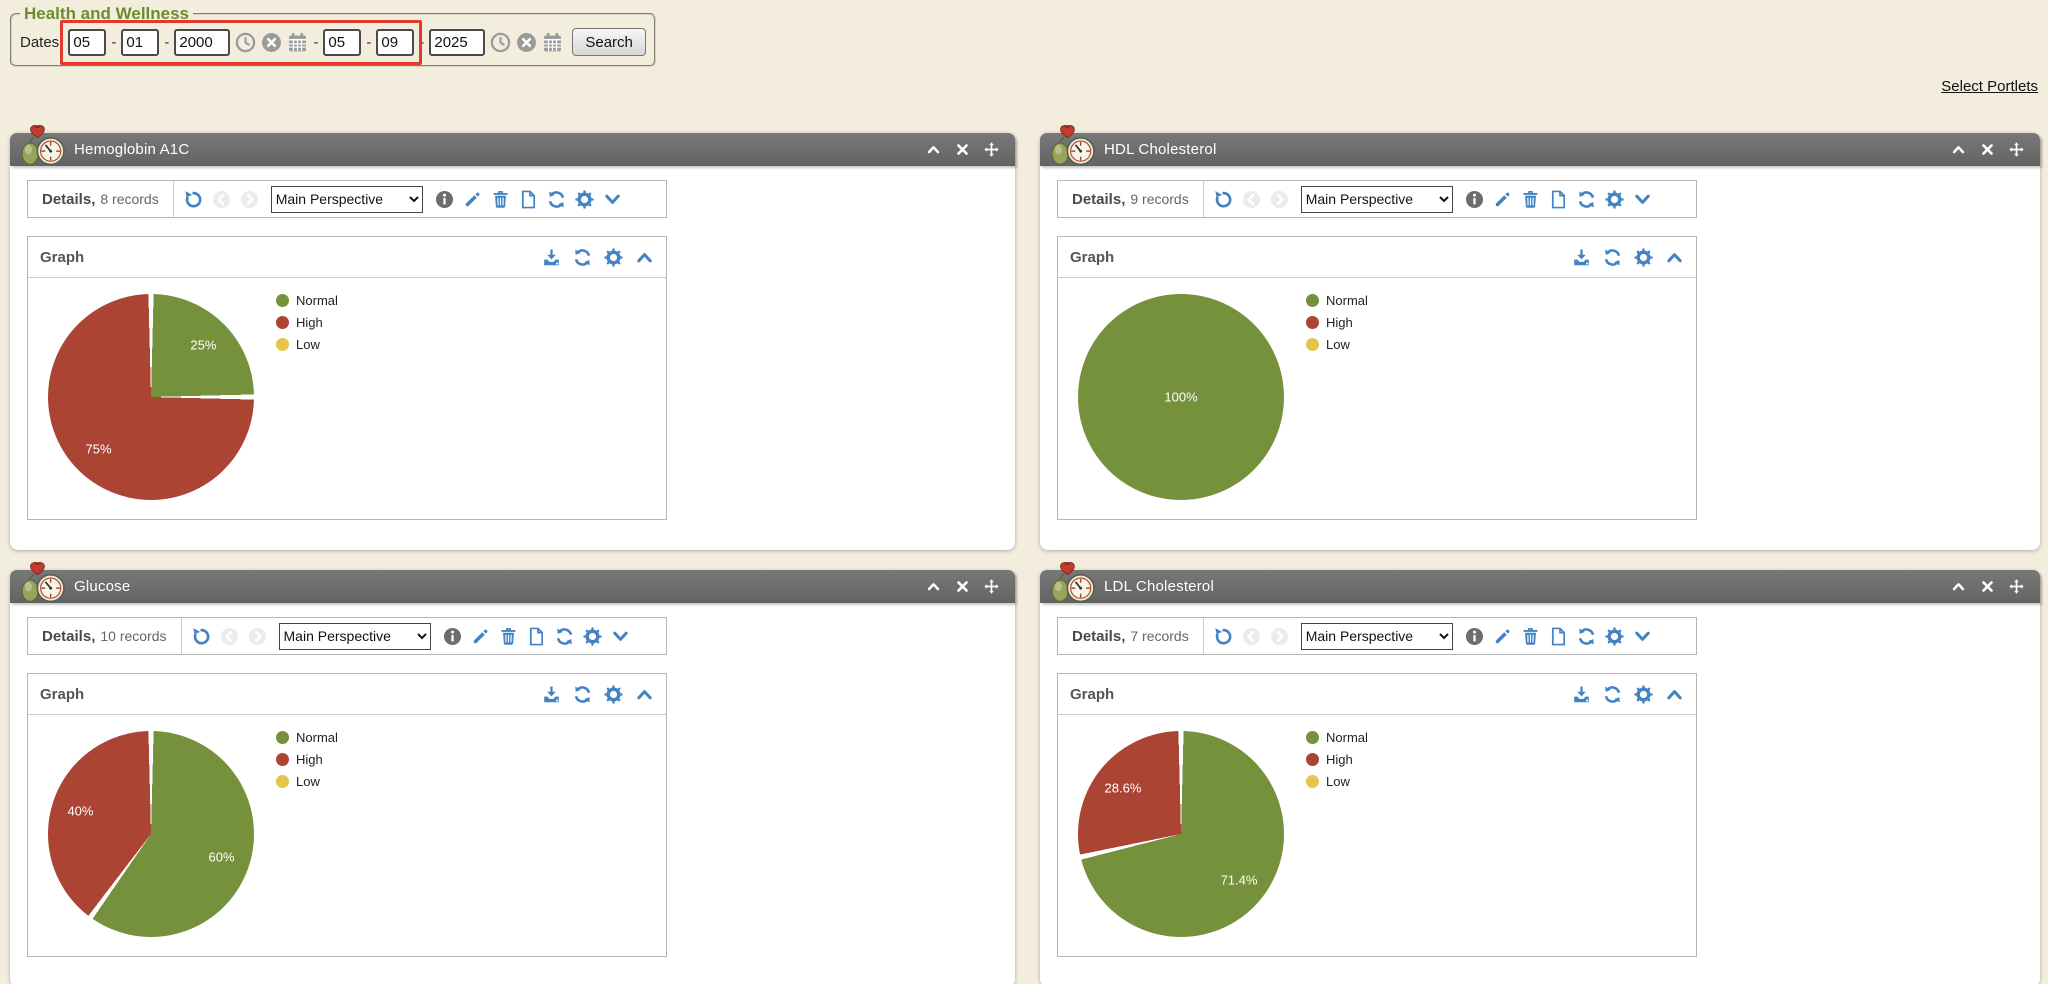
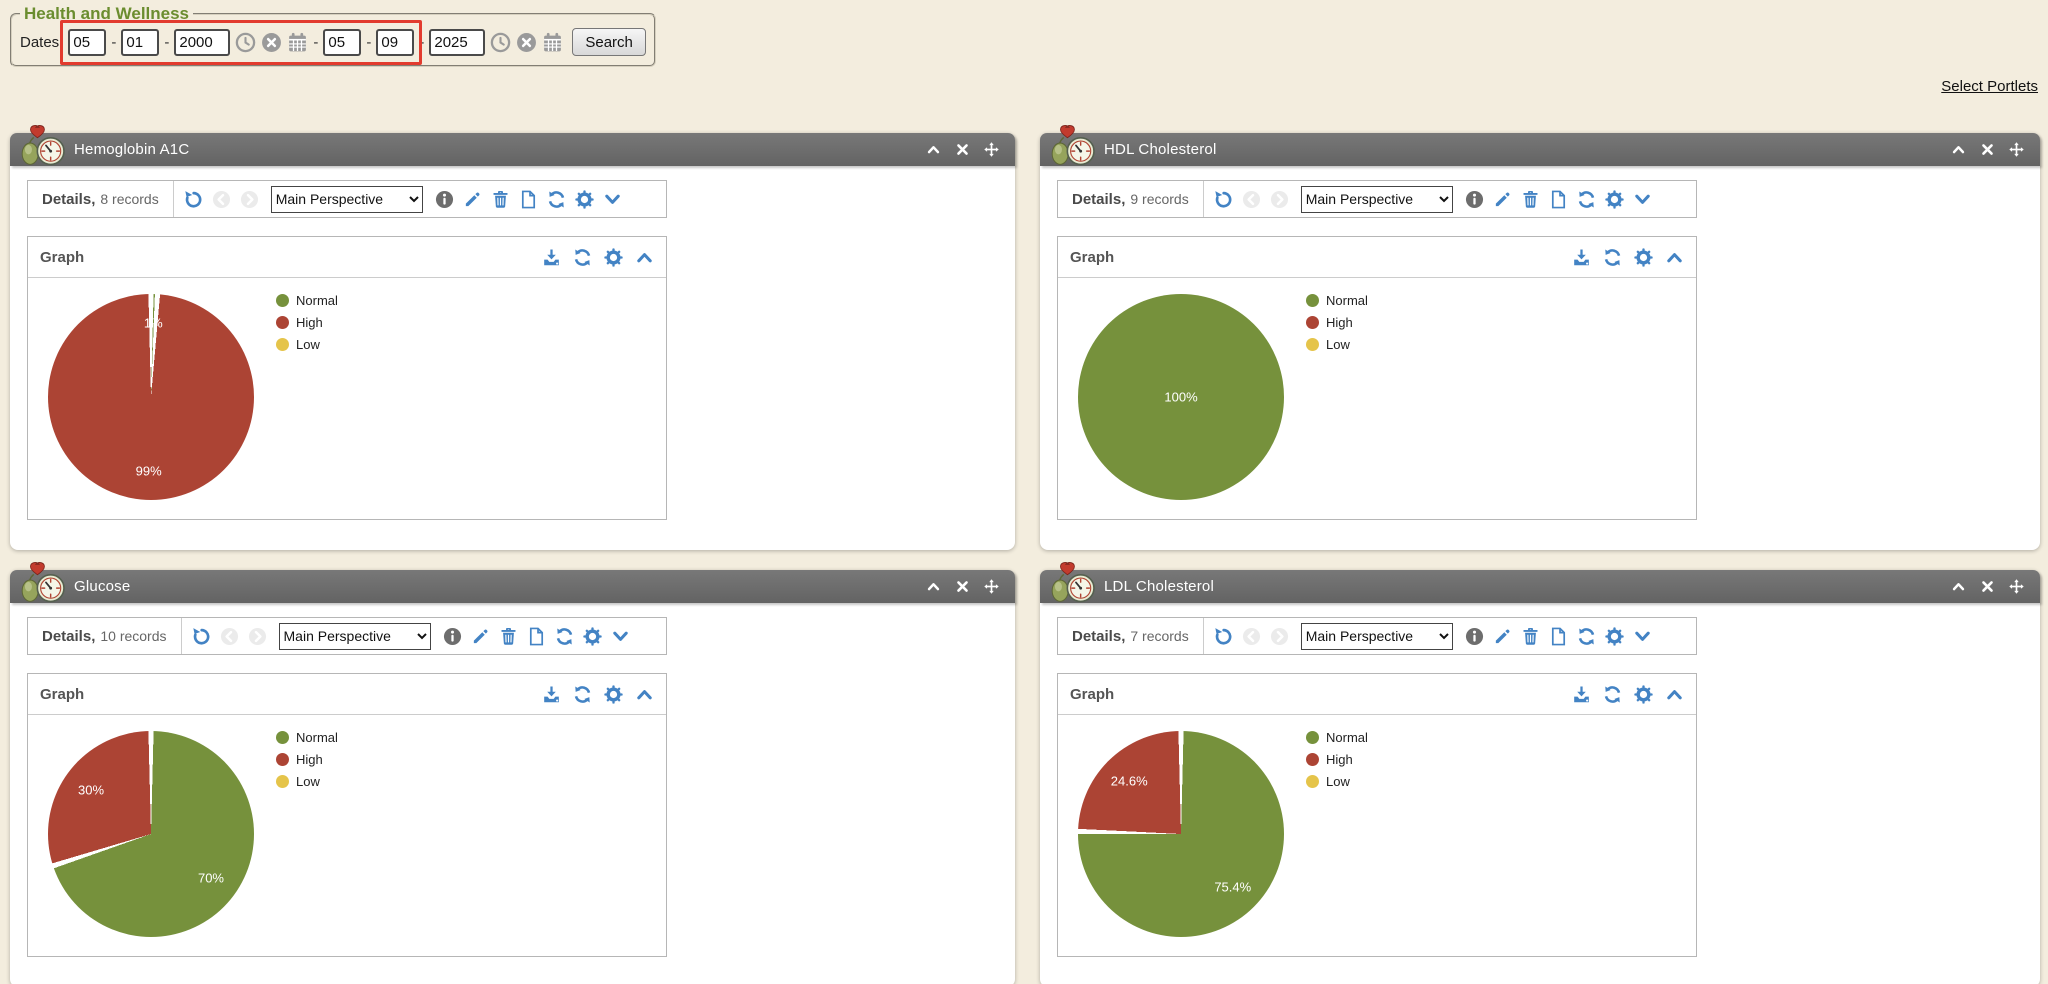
Hemoglobin A1C/Normal: 25% -> 1%
Hemoglobin A1C/High: 75% -> 99%
Glucose/Normal: 60% -> 70%
Glucose/High: 40% -> 30%
LDL Cholesterol/Normal: 71.4% -> 75.4%
LDL Cholesterol/High: 28.6% -> 24.6%
